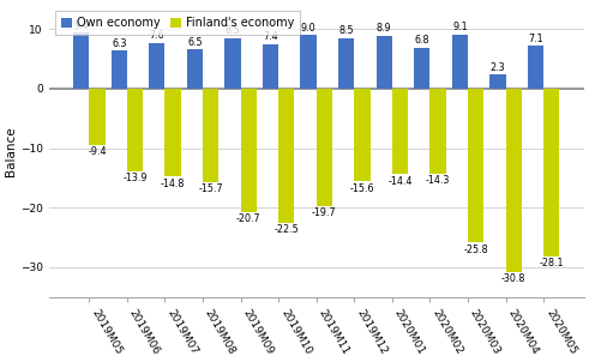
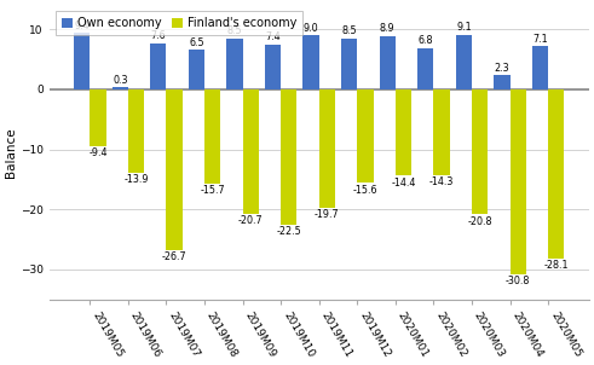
Own economy/2019M06: 6.3 -> 0.3
Finland's economy/2019M07: -14.8 -> -26.7
Finland's economy/2020M03: -25.8 -> -20.8
